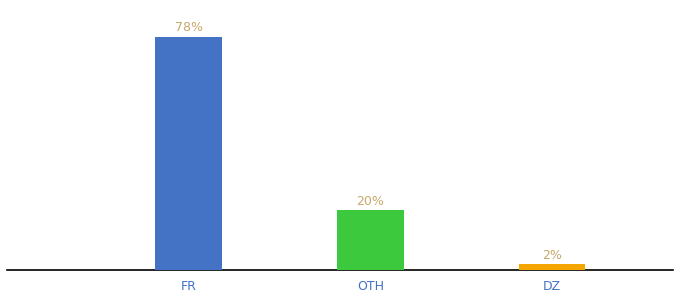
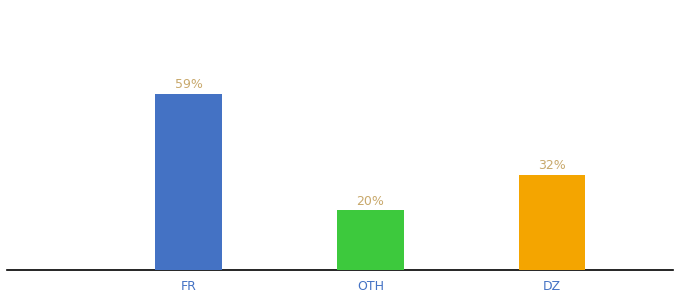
FR: 78% -> 59%
DZ: 2% -> 32%
